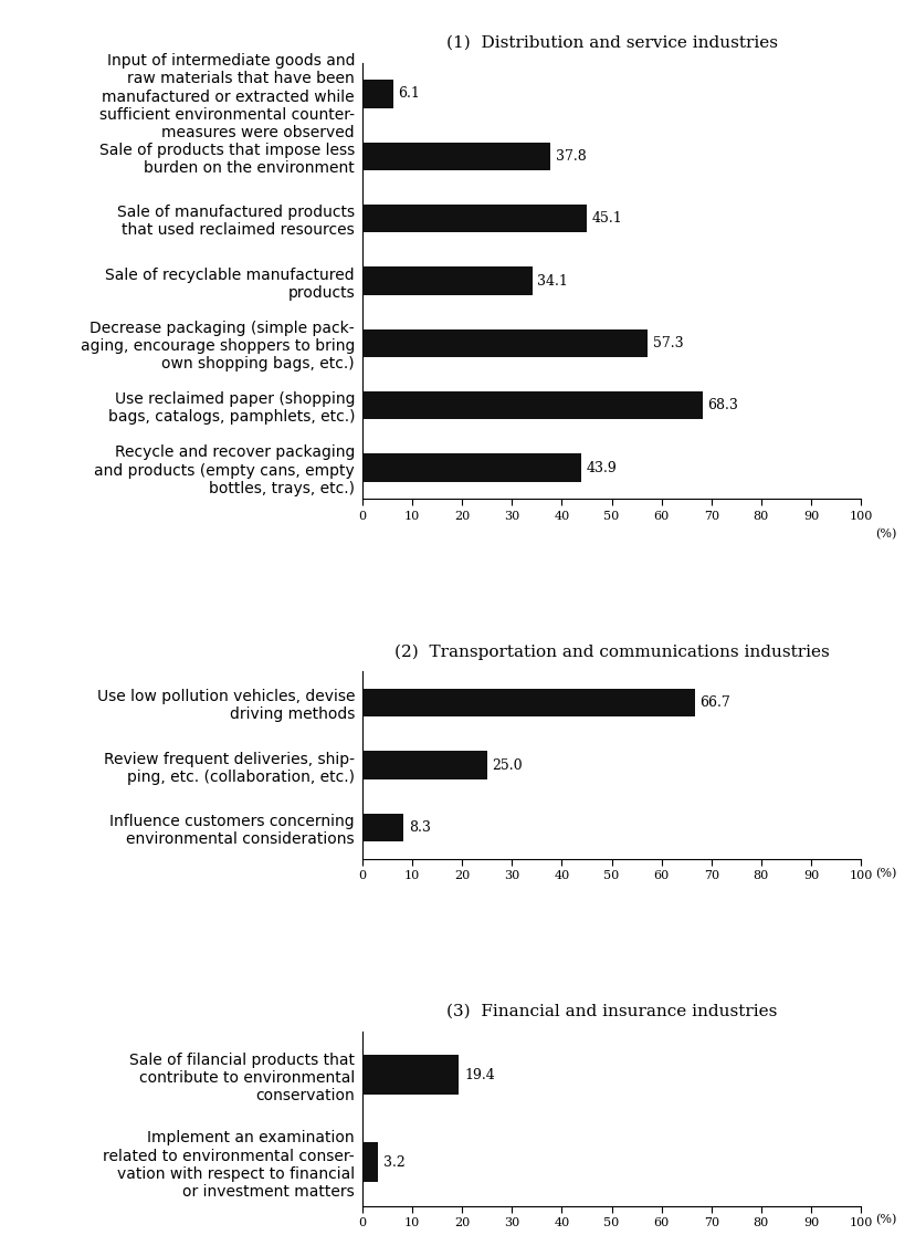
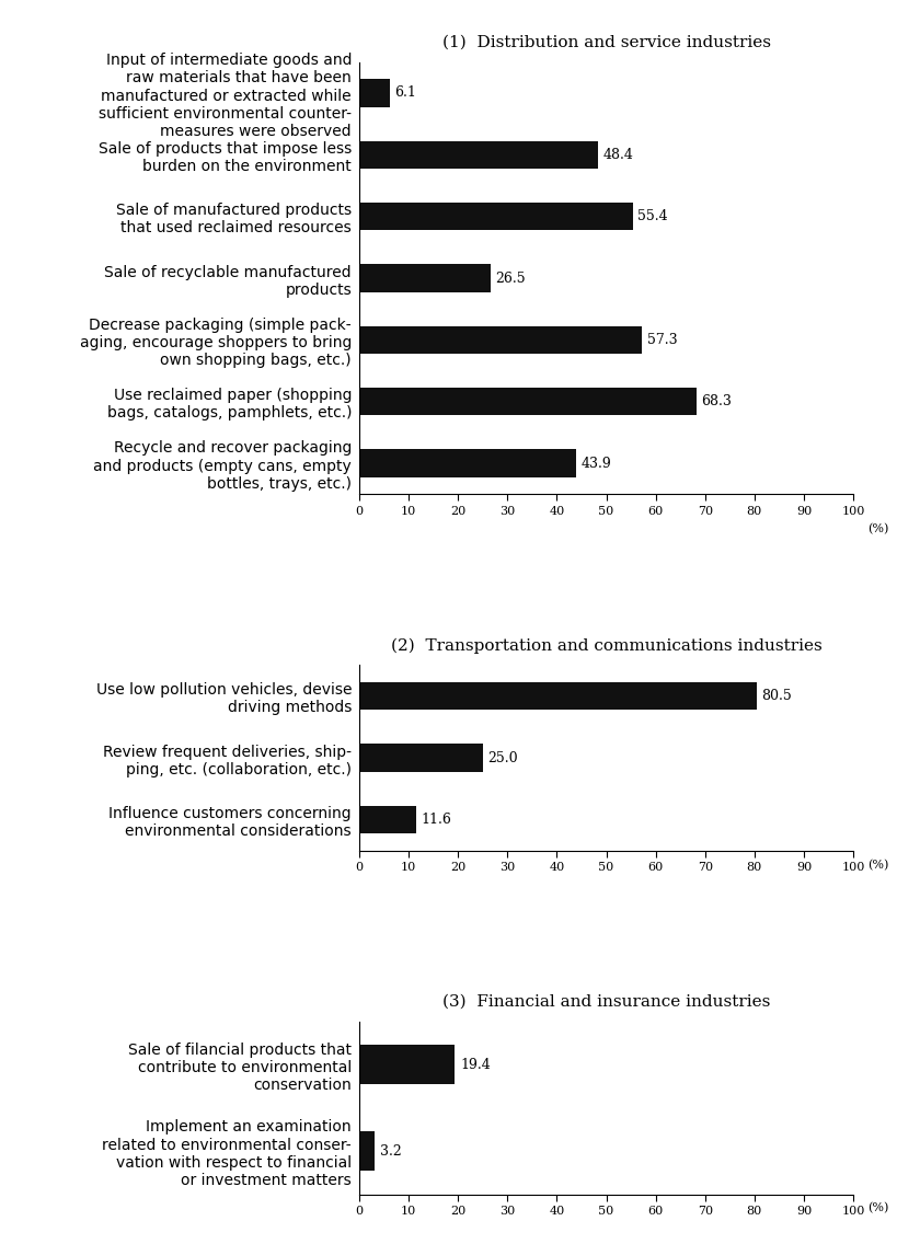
(1) Distribution and service industries/Sale of products that impose less burden on the environment: 37.8 -> 48.4
(1) Distribution and service industries/Sale of manufactured products that used reclaimed resources: 45.1 -> 55.4
(1) Distribution and service industries/Sale of recyclable manufactured products: 34.1 -> 26.5
(2) Transportation and communications industries/Use low pollution vehicles, devise driving methods: 66.7 -> 80.5
(2) Transportation and communications industries/Influence customers concerning environmental considerations: 8.3 -> 11.6
